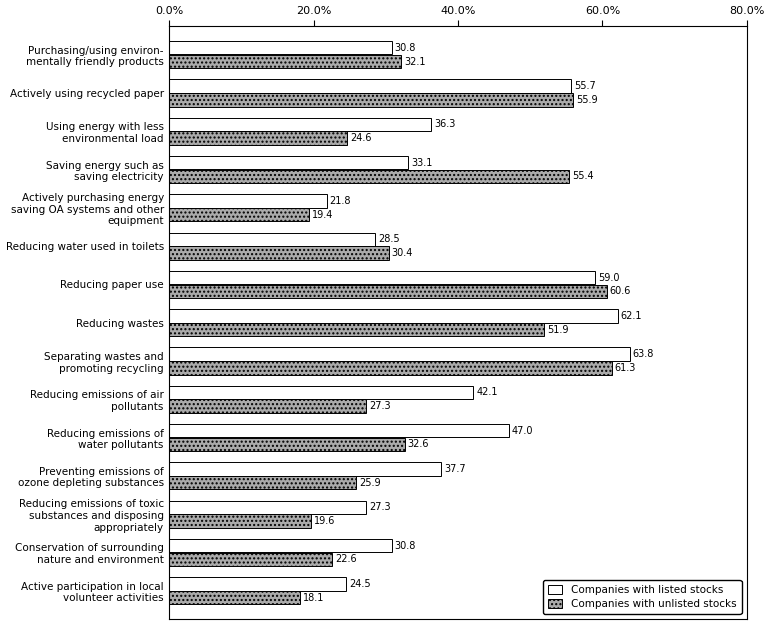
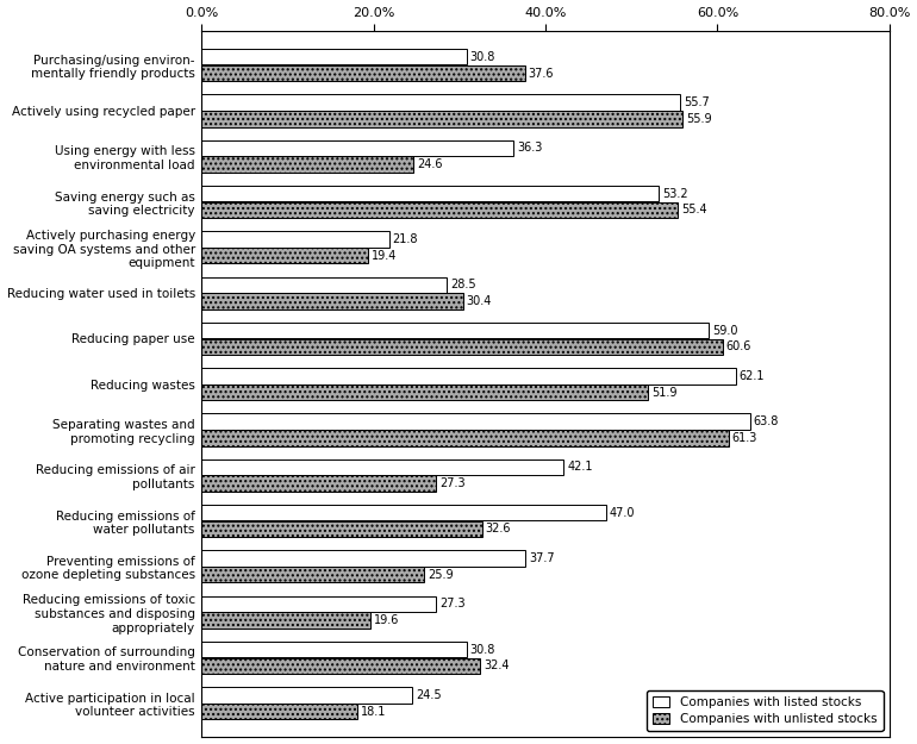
Companies with unlisted stocks/Purchasing/using environ- mentally friendly products: 32.1 -> 37.6
Companies with listed stocks/Saving energy such as saving electricity: 33.1 -> 53.2
Companies with unlisted stocks/Conservation of surrounding nature and environment: 22.6 -> 32.4
